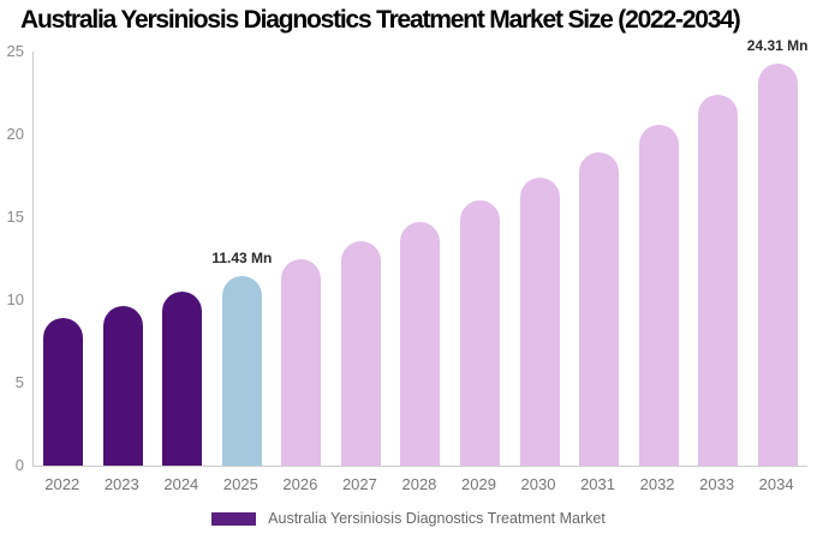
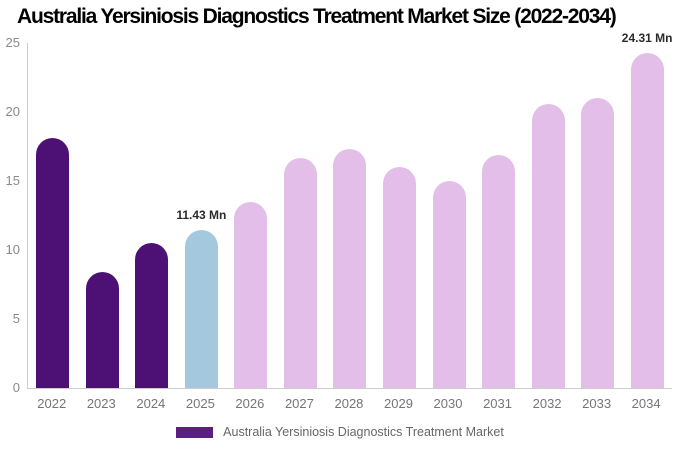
2022: 8.9 -> 18.1
2023: 9.7 -> 8.4
2026: 12.4 -> 13.5
2027: 13.5 -> 16.7
2028: 14.7 -> 17.3
2030: 17.4 -> 15.0
2031: 18.9 -> 16.9
2033: 22.4 -> 21.0
